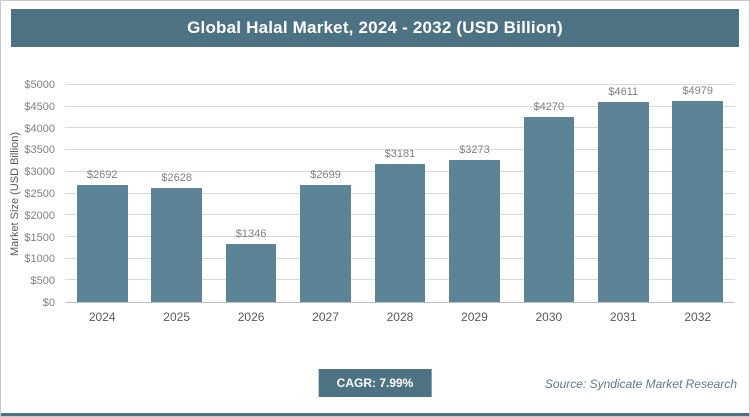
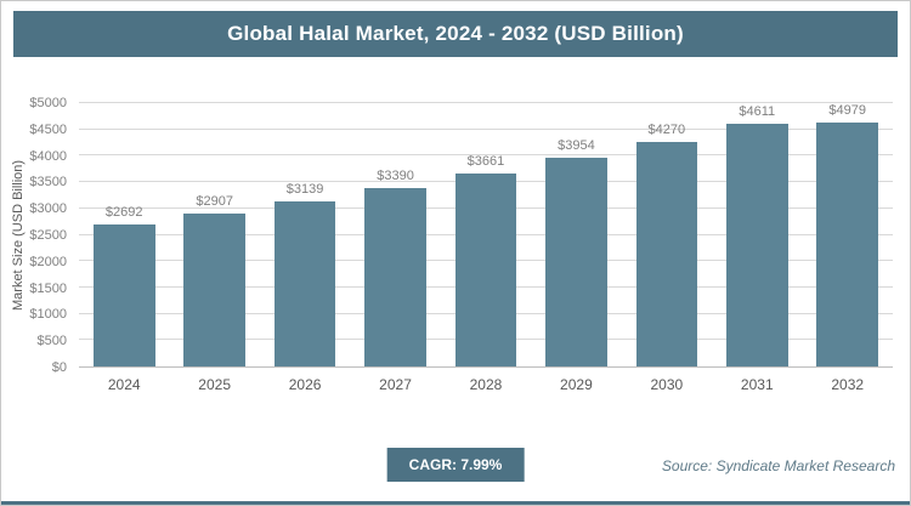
2025: $2628 -> $2907
2026: $1346 -> $3139
2027: $2699 -> $3390
2028: $3181 -> $3661
2029: $3273 -> $3954
